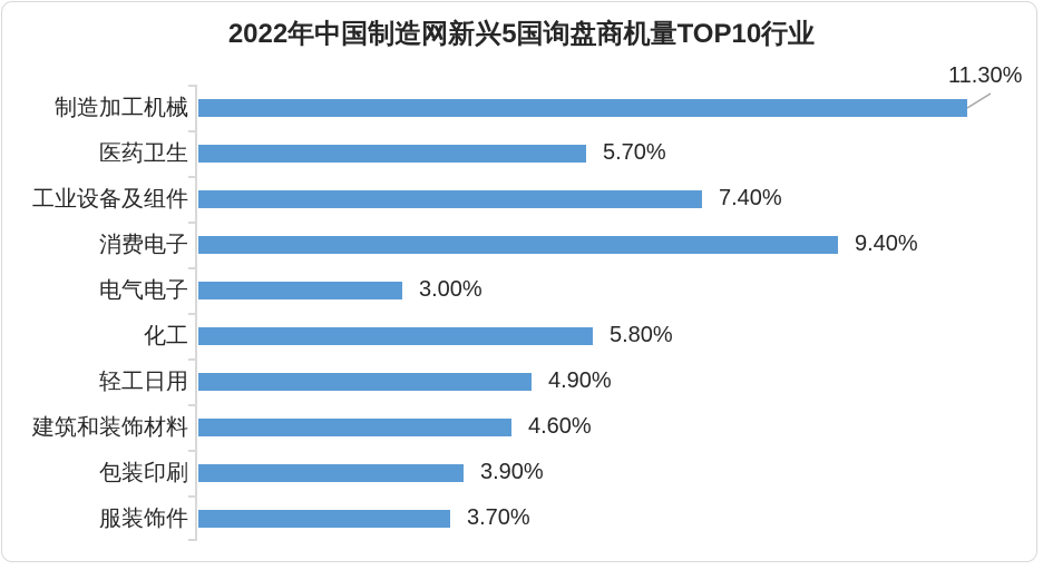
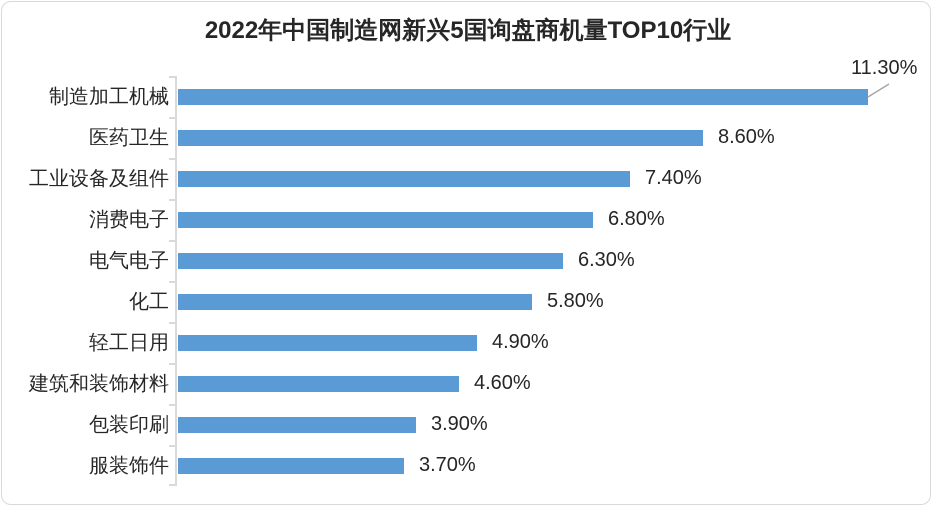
医药卫生: 5.70% -> 8.60%
消费电子: 9.40% -> 6.80%
电气电子: 3.00% -> 6.30%
